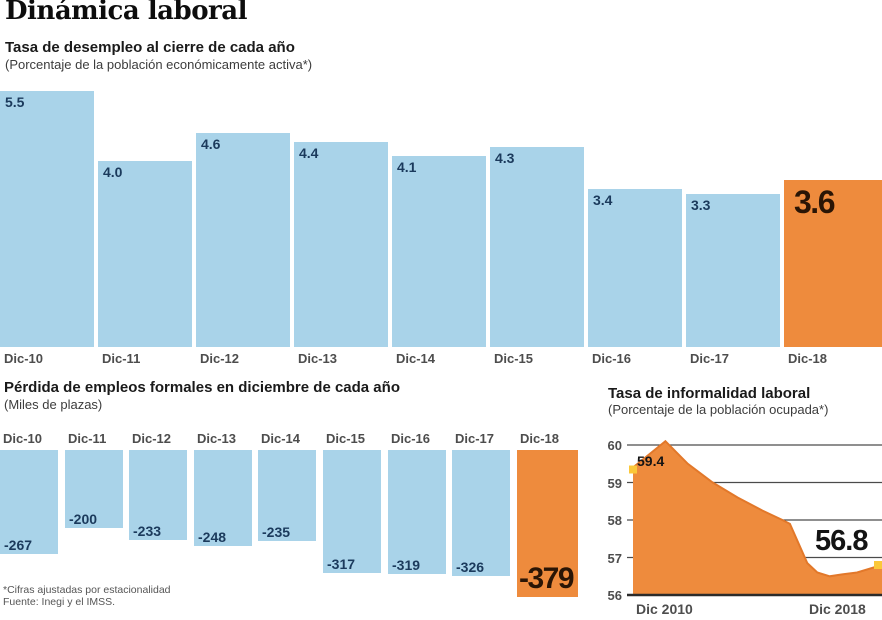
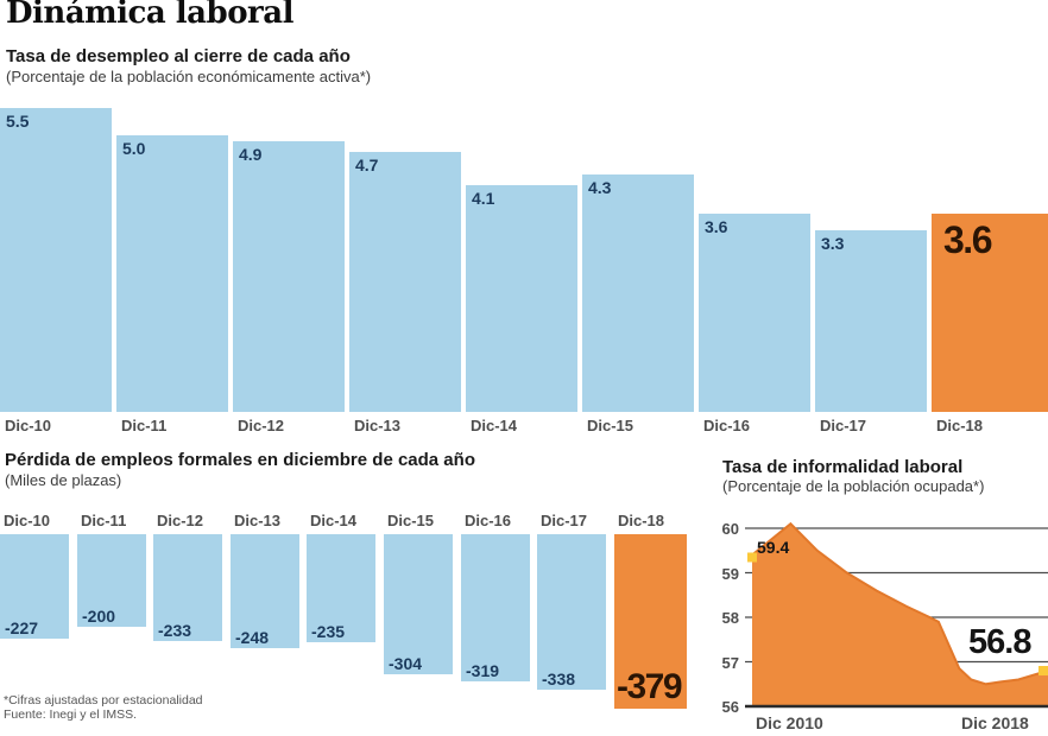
Tasa de desempleo al cierre de cada año/Dic-11: 4.0 -> 5.0
Tasa de desempleo al cierre de cada año/Dic-12: 4.6 -> 4.9
Tasa de desempleo al cierre de cada año/Dic-13: 4.4 -> 4.7
Tasa de desempleo al cierre de cada año/Dic-16: 3.4 -> 3.6
Pérdida de empleos formales en diciembre de cada año/Dic-10: -267 -> -227
Pérdida de empleos formales en diciembre de cada año/Dic-15: -317 -> -304
Pérdida de empleos formales en diciembre de cada año/Dic-17: -326 -> -338
